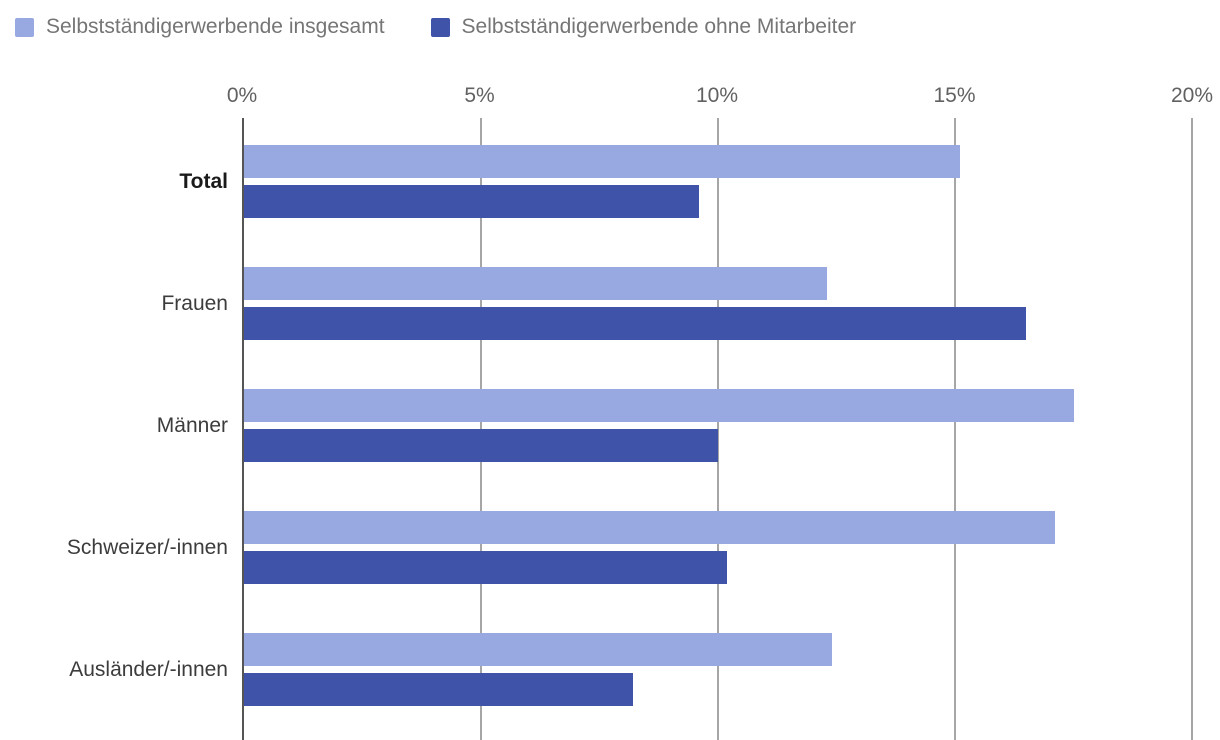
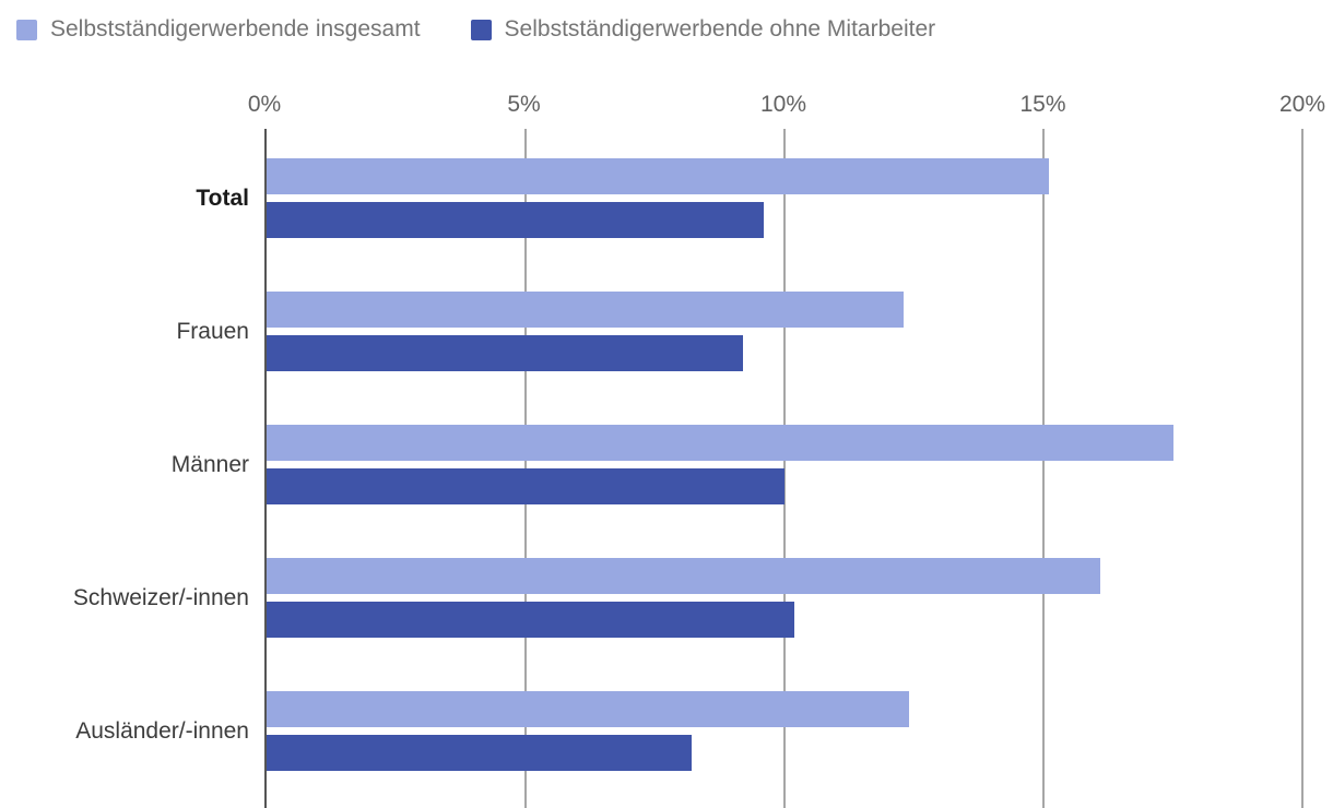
Selbstständigerwerbende ohne Mitarbeiter/Frauen: 16.5% -> 9.2%
Selbstständigerwerbende insgesamt/Schweizer/-innen: 17.1% -> 16.1%
